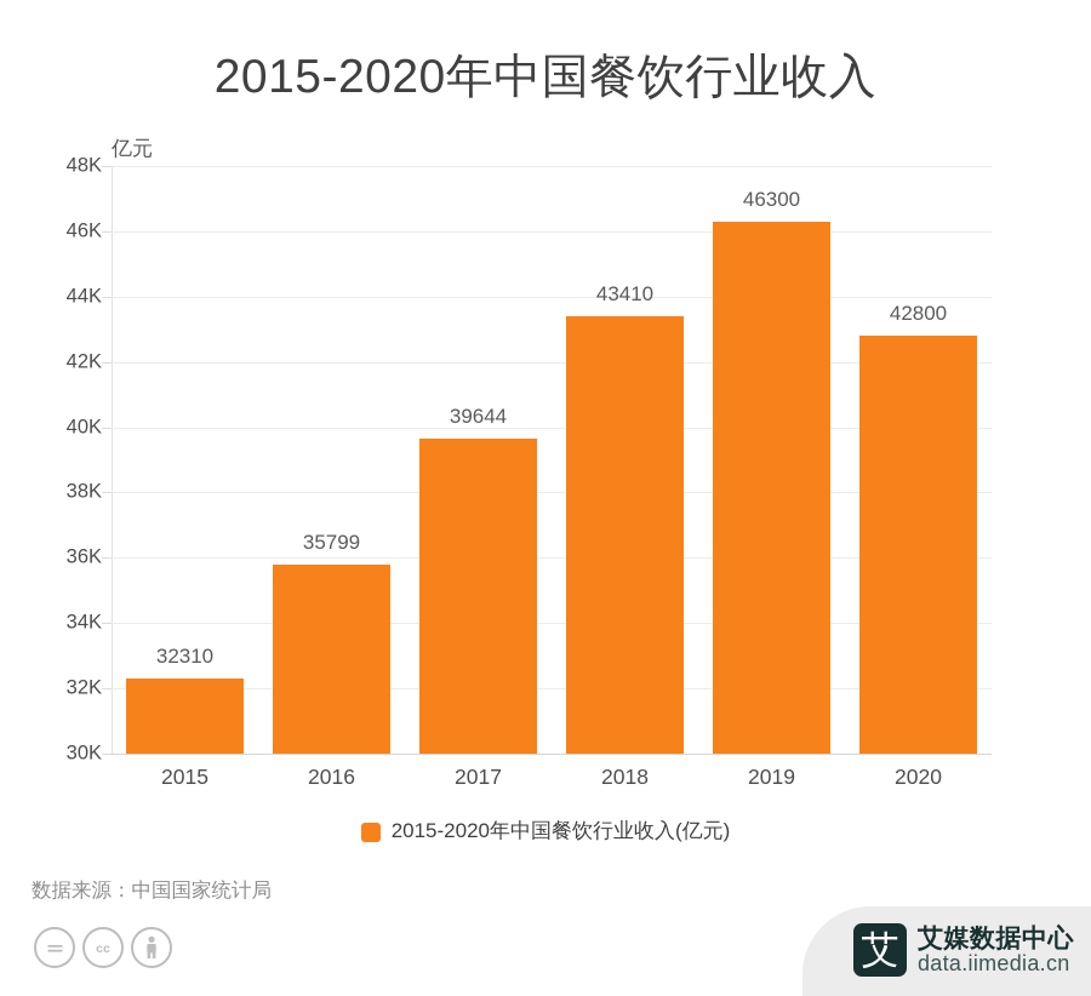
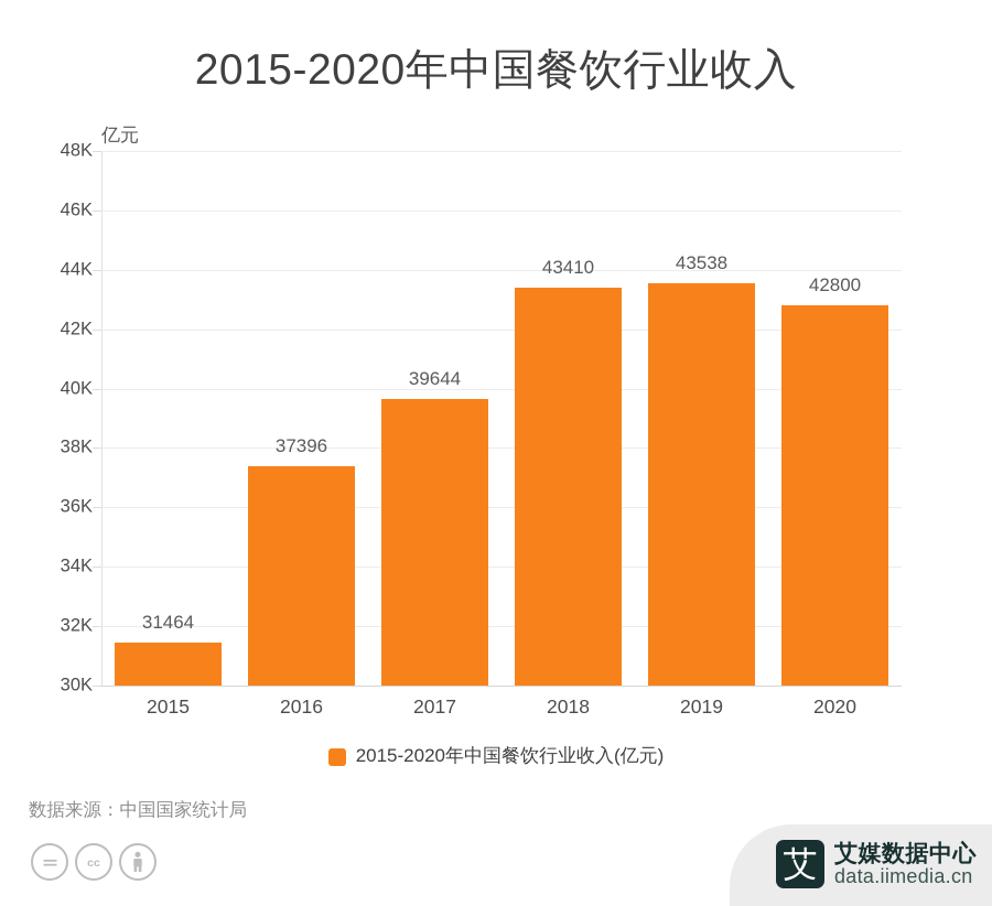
2015: 32310 -> 31464
2016: 35799 -> 37396
2019: 46300 -> 43538
